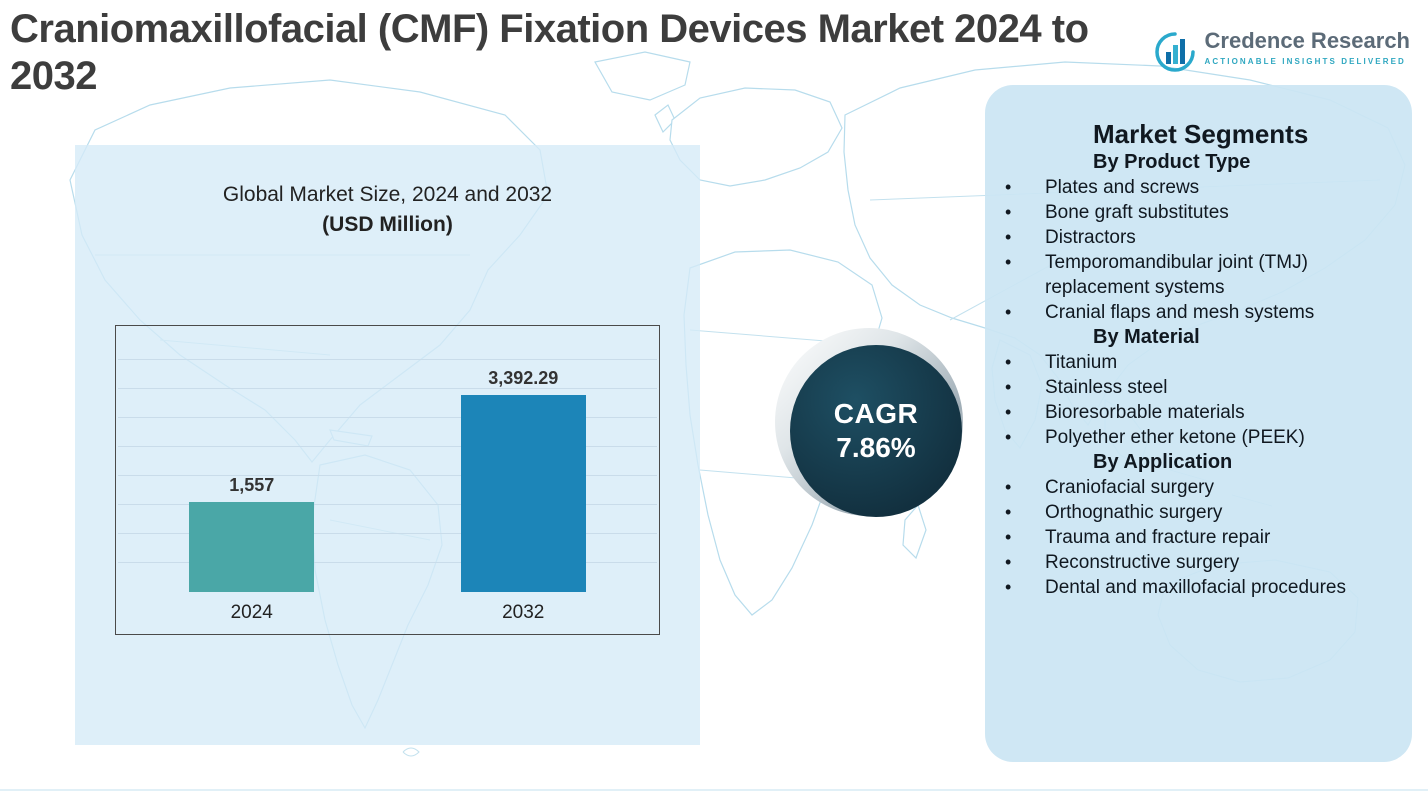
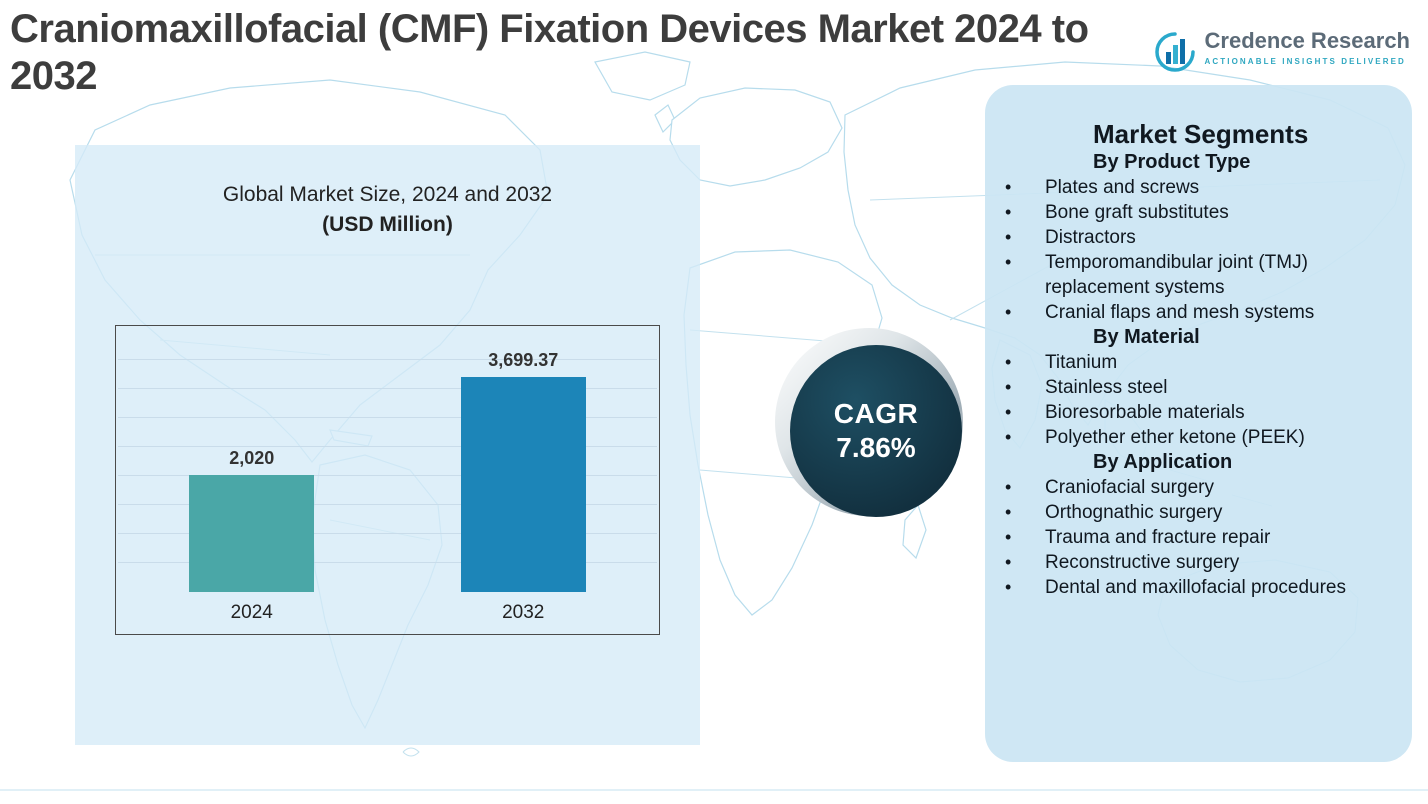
2024: 1,557 -> 2,020
2032: 3,392.29 -> 3,699.37
